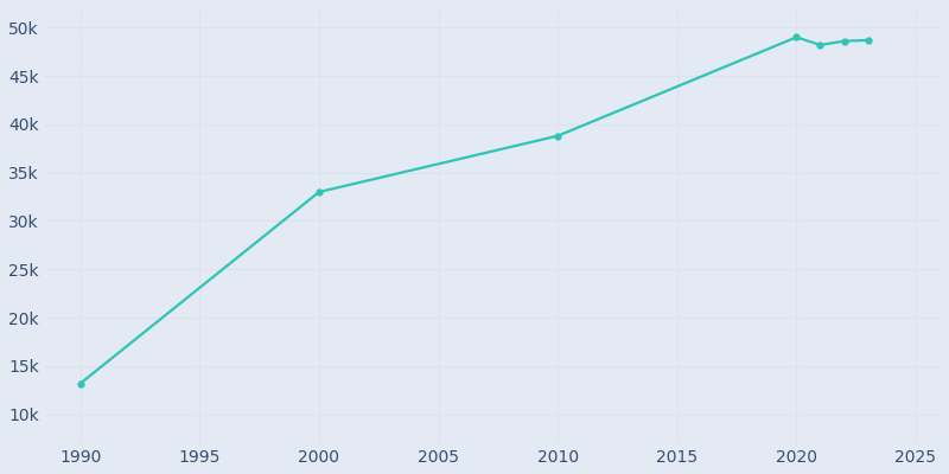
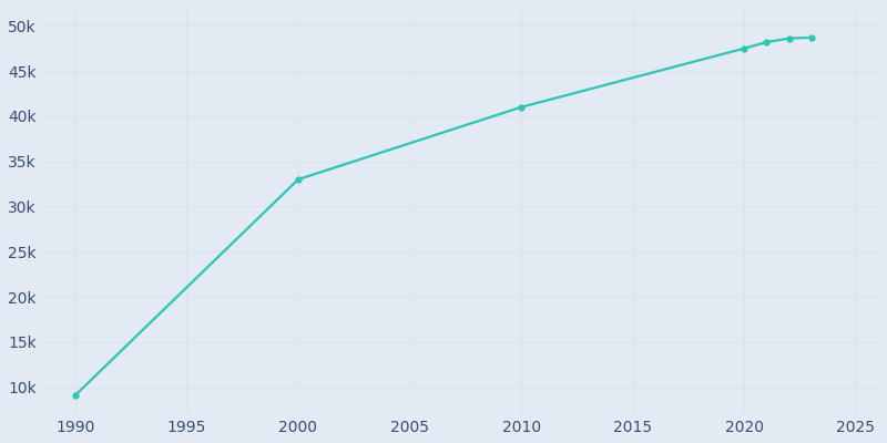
1990: 13.2k -> 9.1k
2010: 38.8k -> 41.0k
2020: 49.0k -> 47.5k
